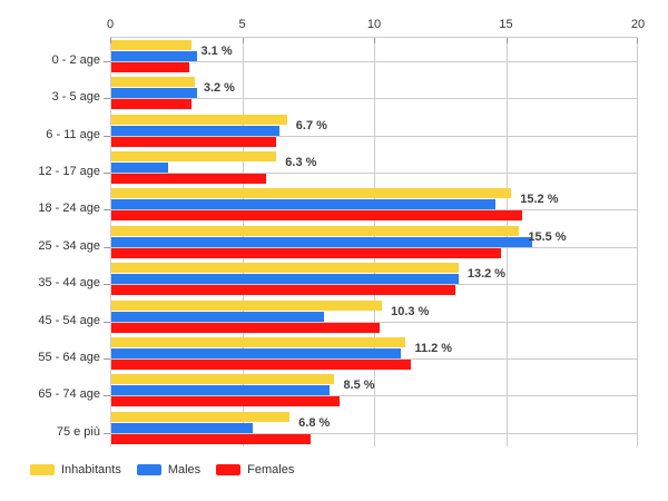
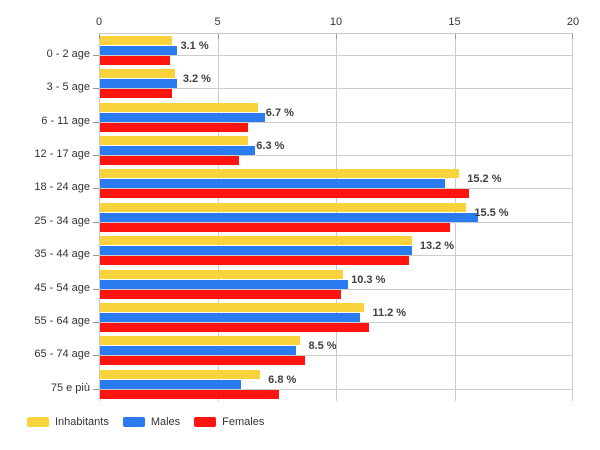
Males/6 - 11 age: 6.4 -> 7.0
Males/12 - 17 age: 2.2 -> 6.6
Males/45 - 54 age: 8.1 -> 10.5
Males/75 e più: 5.4 -> 6.0
